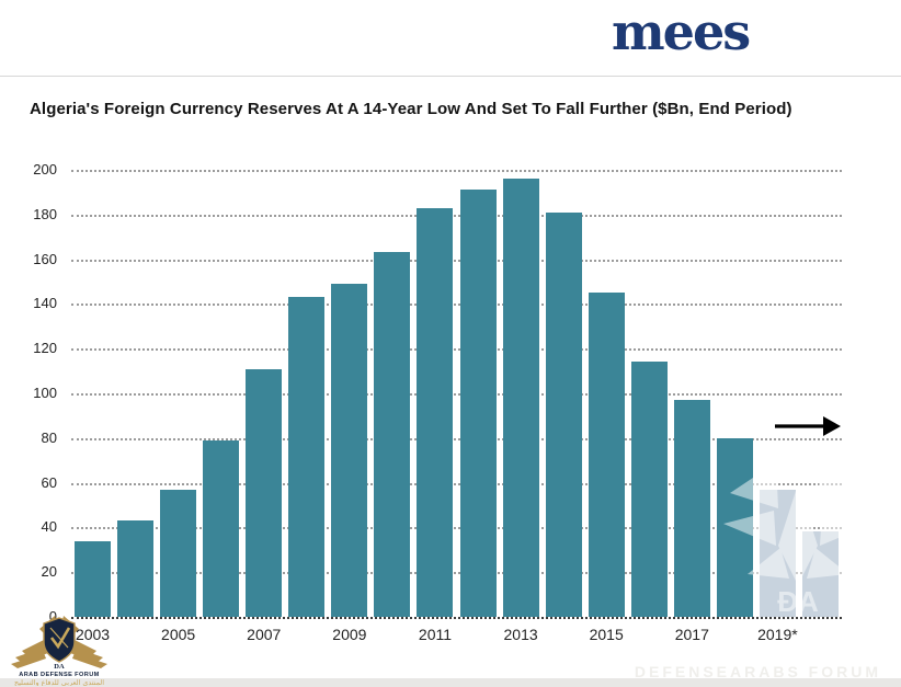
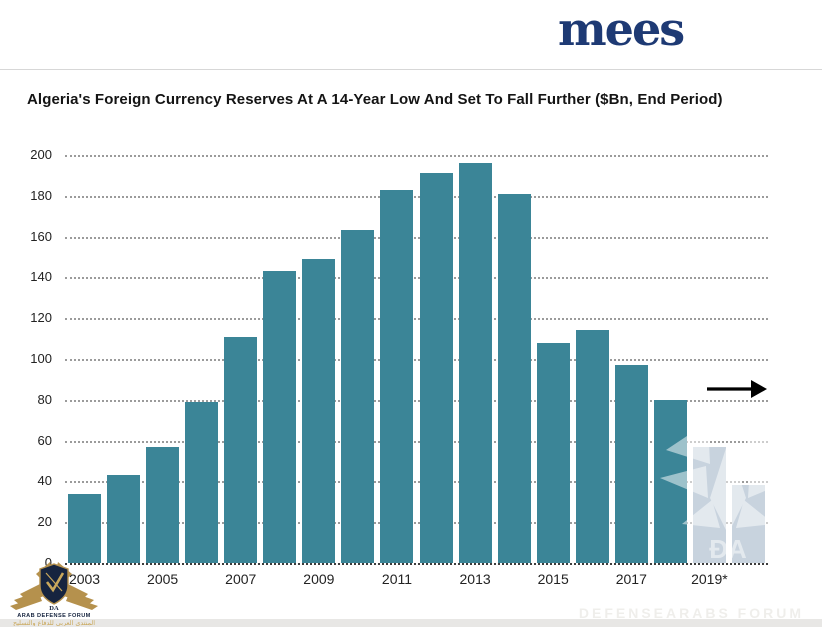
2015: 145 -> 108
